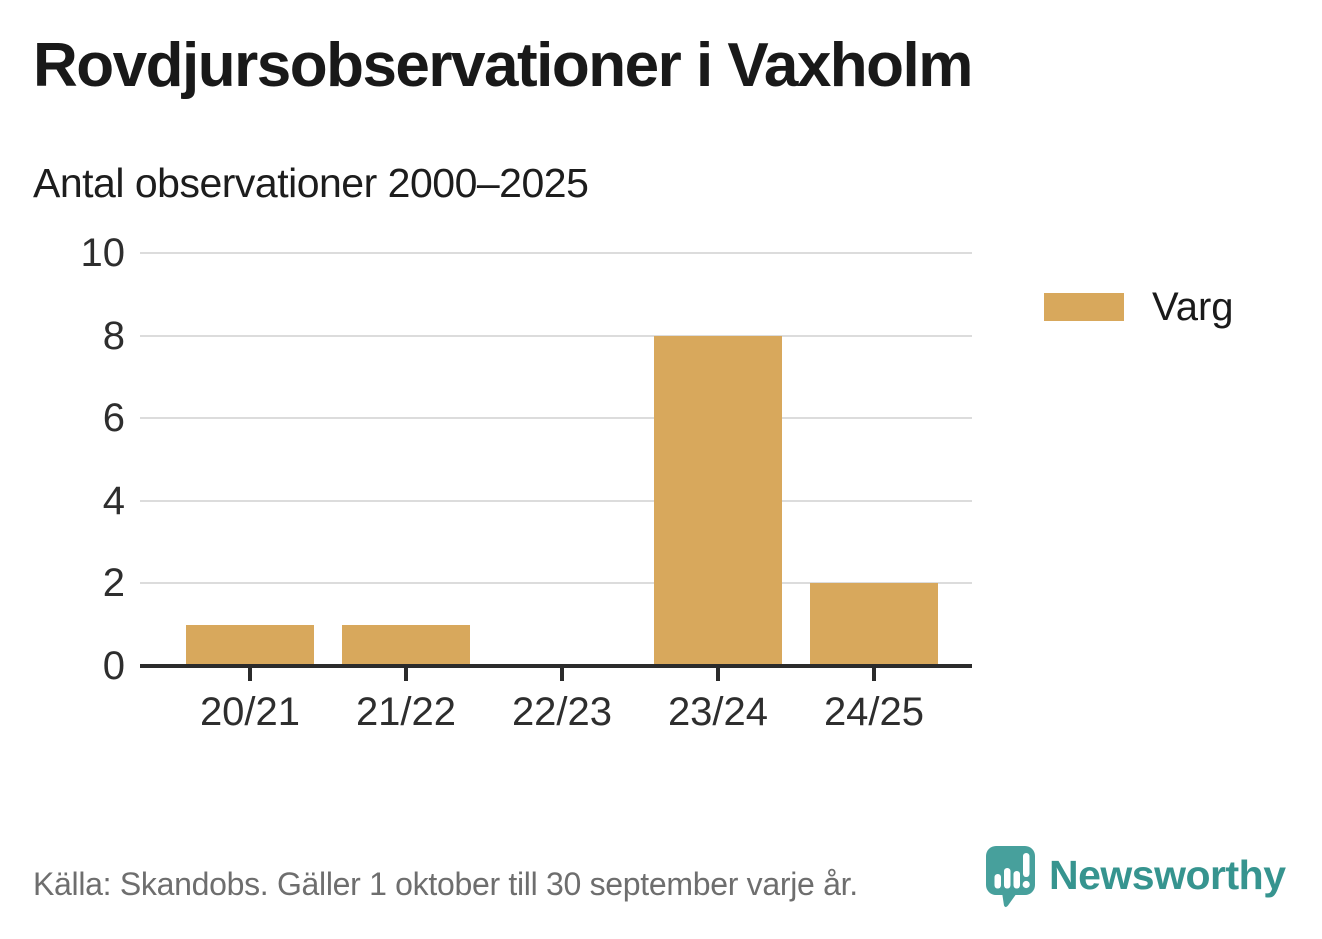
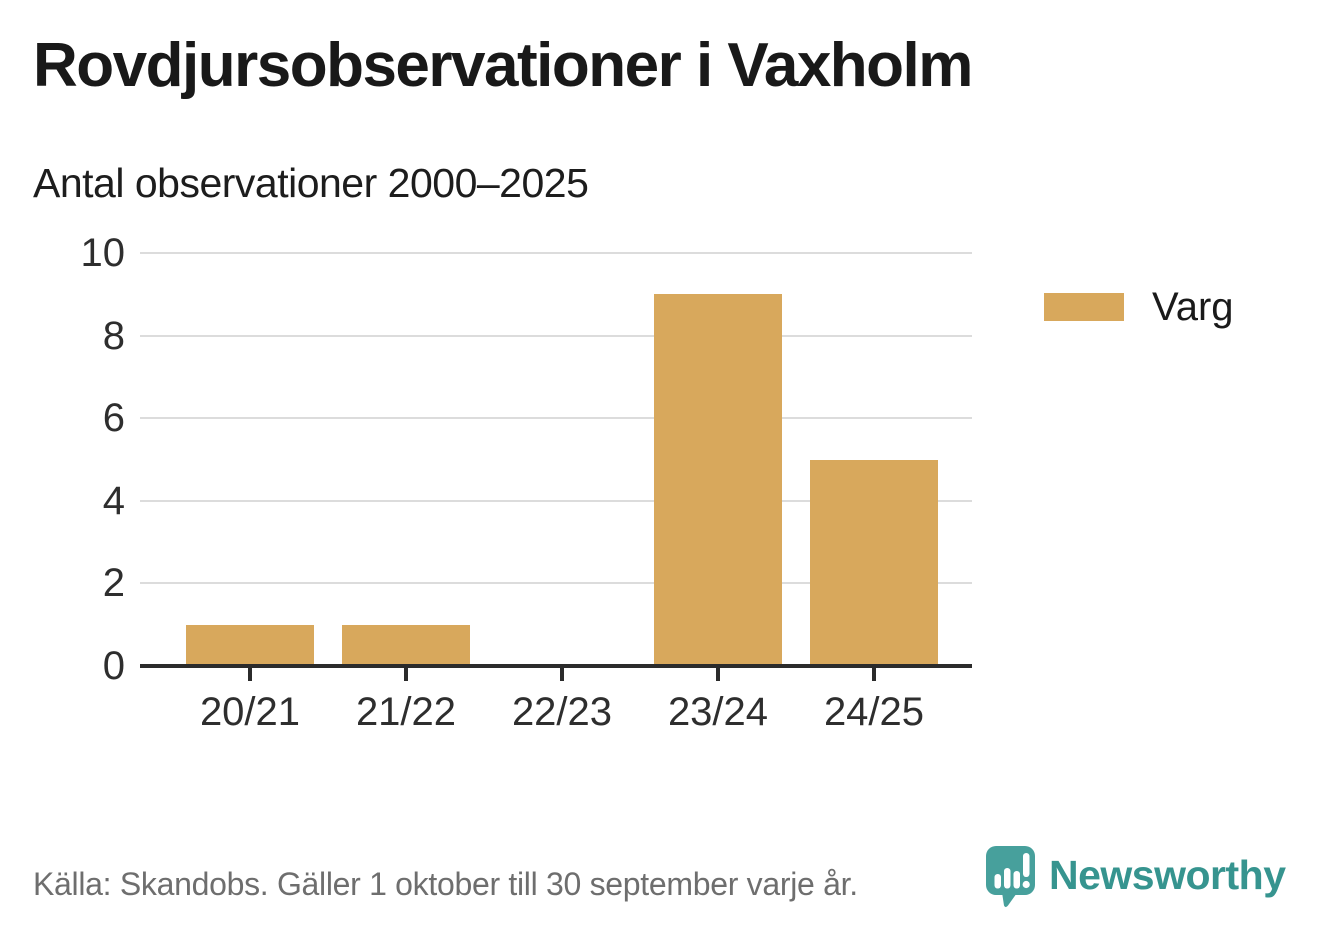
23/24: 8 -> 9
24/25: 2 -> 5
